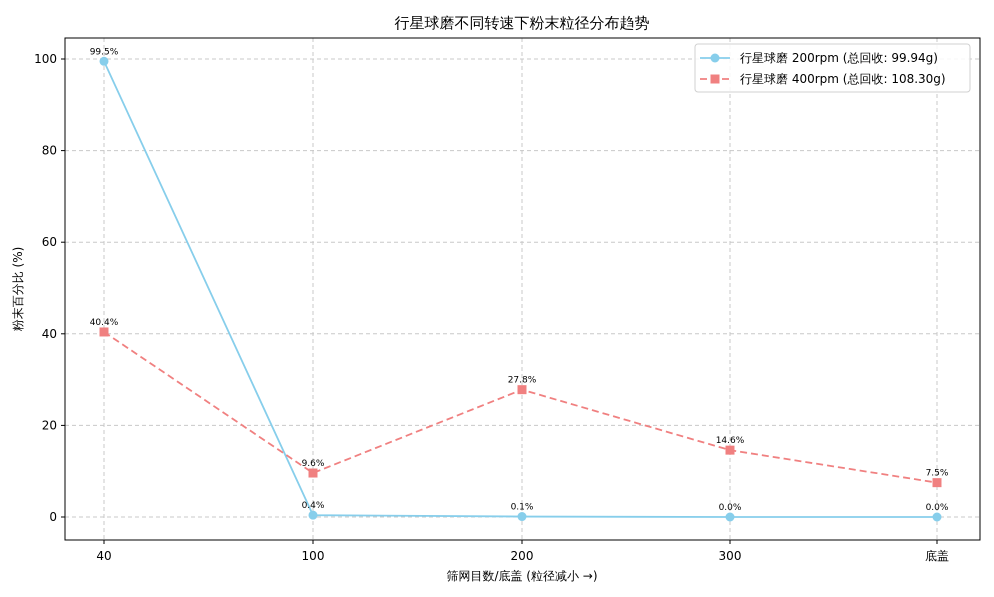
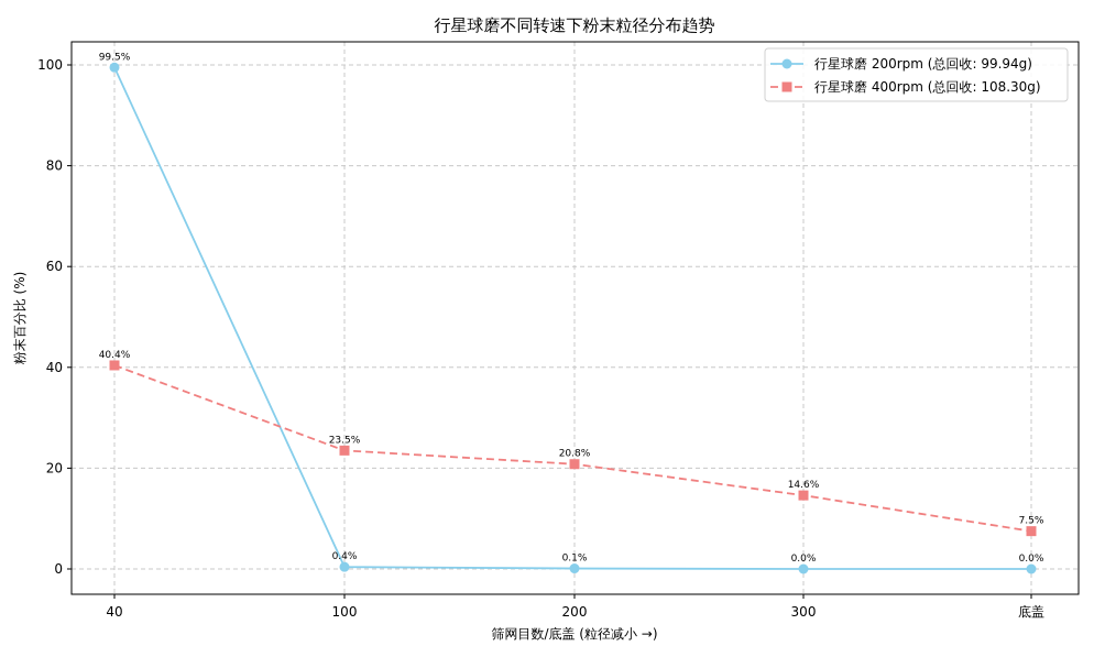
行星球磨 400rpm (总回收: 108.30g)/100: 9.6% -> 23.5%
行星球磨 400rpm (总回收: 108.30g)/200: 27.8% -> 20.8%
